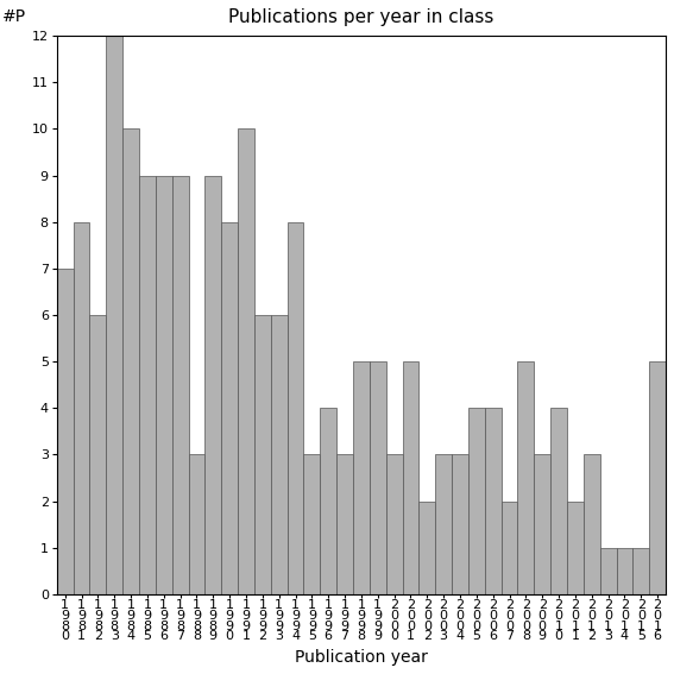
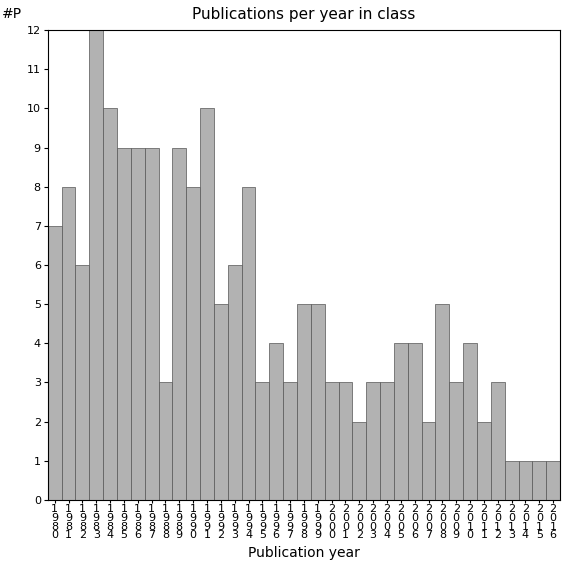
1 9 9 2: 6 -> 5
2 0 0 1: 5 -> 3
2 0 1 6: 5 -> 1
